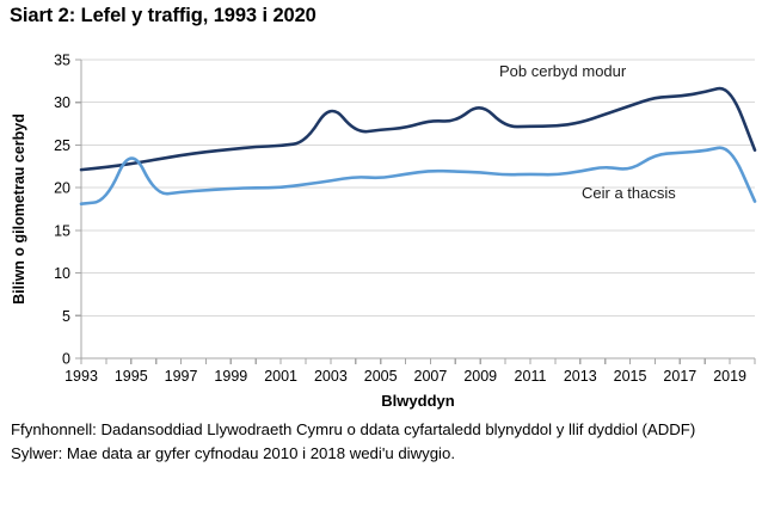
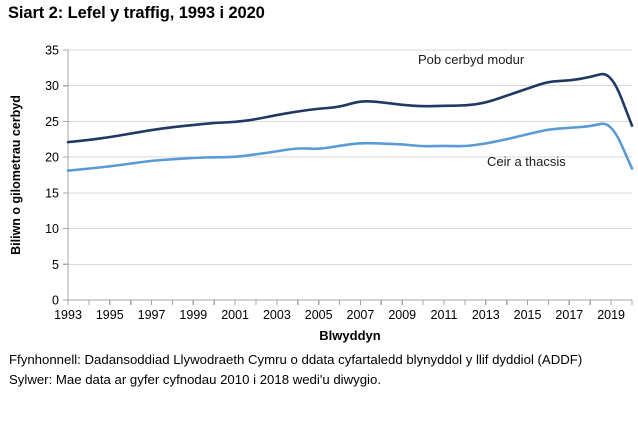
Ceir a thacsis/1995: 25 -> 19
Pob cerbyd modur/2003: 30 -> 26
Pob cerbyd modur/2009: 30 -> 27
Ceir a thacsis/2015: 22 -> 23
